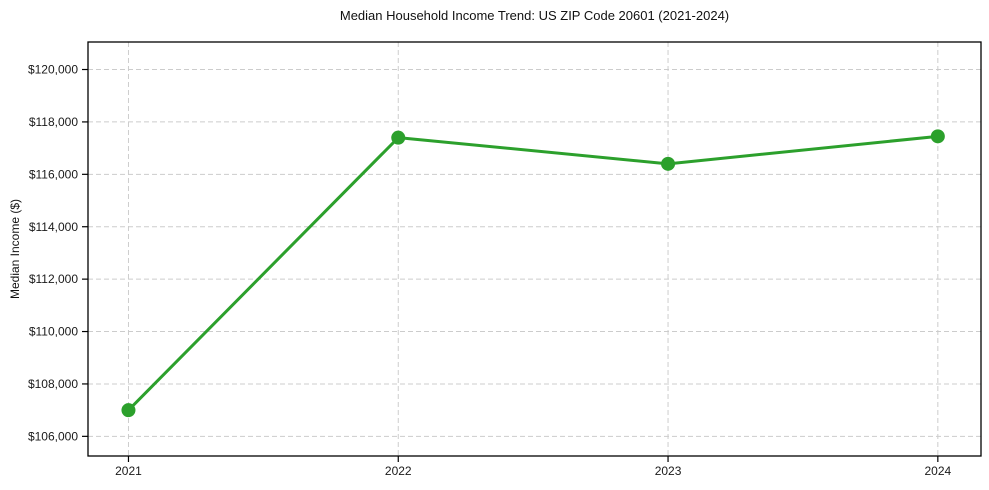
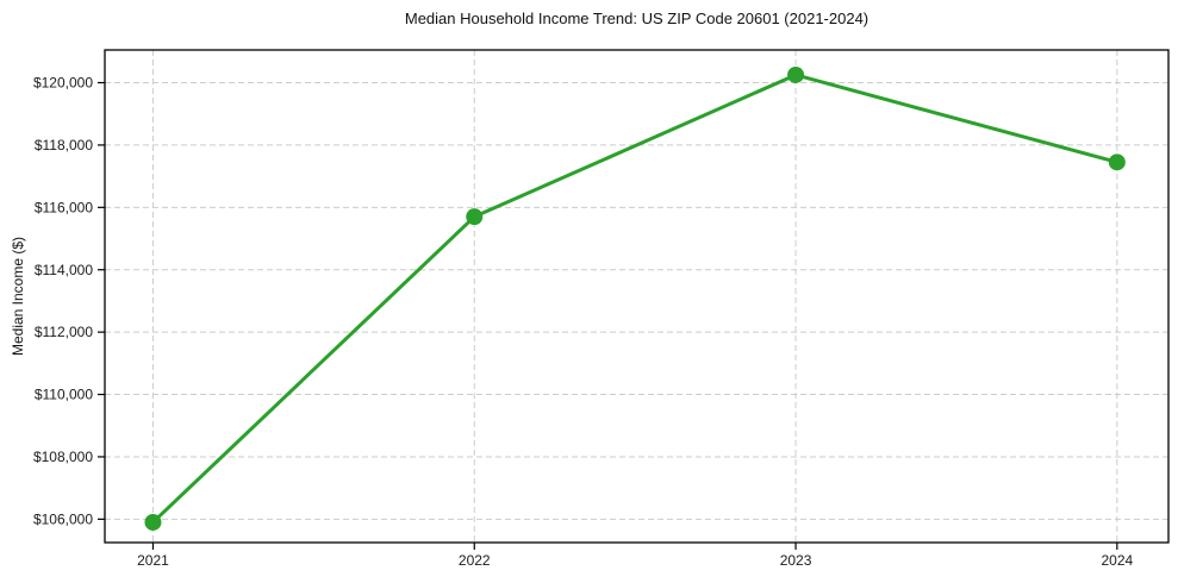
2021: $107000 -> $105900
2022: $117400 -> $115700
2023: $116400 -> $120200
